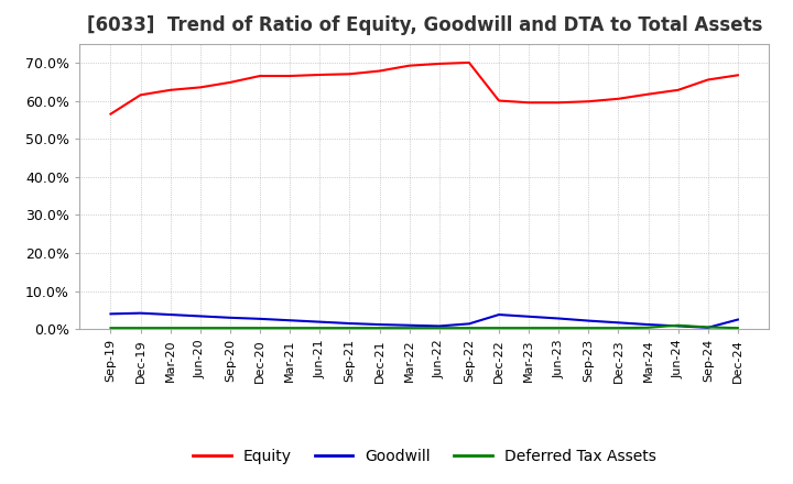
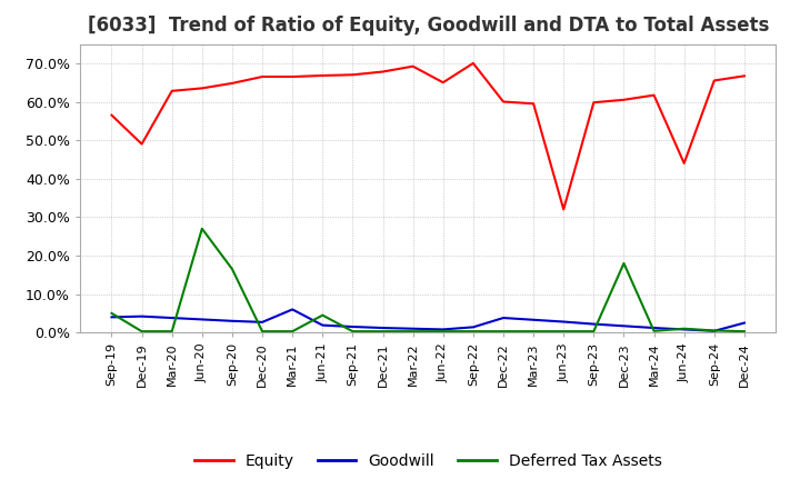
Deferred Tax Assets/Sep-19: 0.3% -> 5.0%
Equity/Dec-19: 61.5% -> 49.0%
Deferred Tax Assets/Jun-20: 0.3% -> 27.0%
Deferred Tax Assets/Sep-20: 0.3% -> 16.5%
Goodwill/Mar-21: 2.3% -> 6.0%
Deferred Tax Assets/Jun-21: 0.3% -> 4.5%
Equity/Jun-22: 69.7% -> 65.0%
Equity/Jun-23: 59.5% -> 32.0%
Deferred Tax Assets/Dec-23: 0.3% -> 18.0%
Equity/Jun-24: 62.8% -> 44.0%
